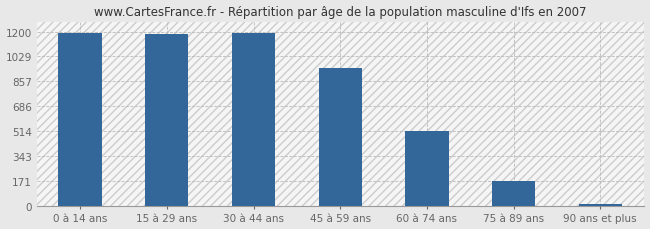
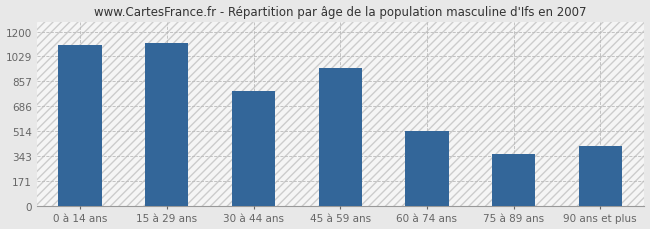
0 à 14 ans: 1190 -> 1110
15 à 29 ans: 1180 -> 1120
30 à 44 ans: 1190 -> 790
75 à 89 ans: 170 -> 360
90 ans et plus: 20 -> 410
